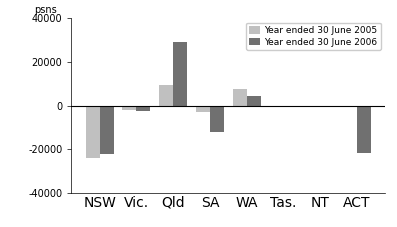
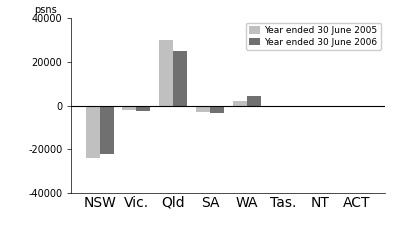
Year ended 30 June 2005/Qld: 9500 -> 30000
Year ended 30 June 2006/Qld: 29000 -> 25000
Year ended 30 June 2006/SA: -12000 -> -3500
Year ended 30 June 2005/WA: 7500 -> 2000
Year ended 30 June 2006/ACT: -21500 -> -500
